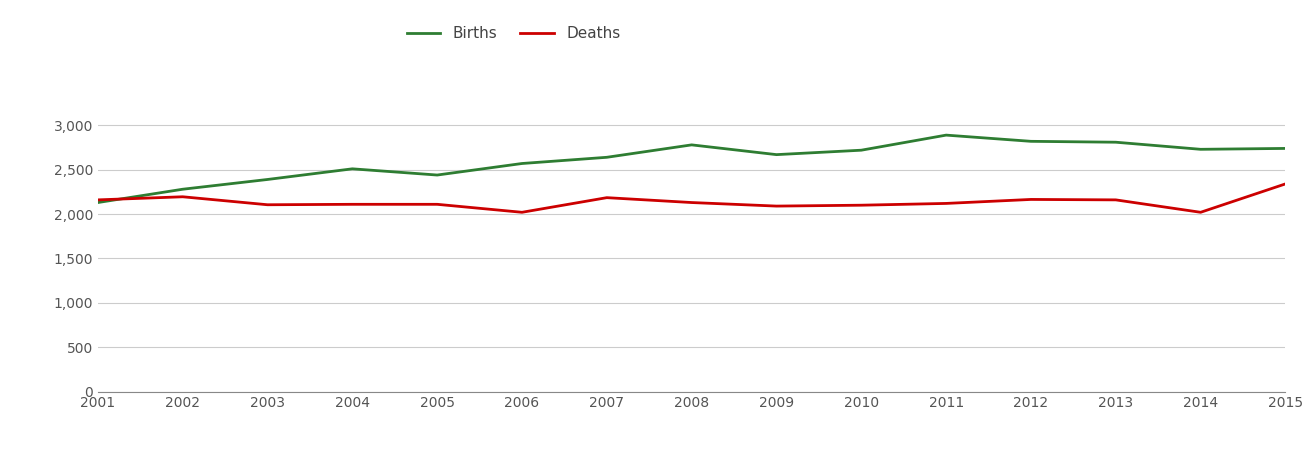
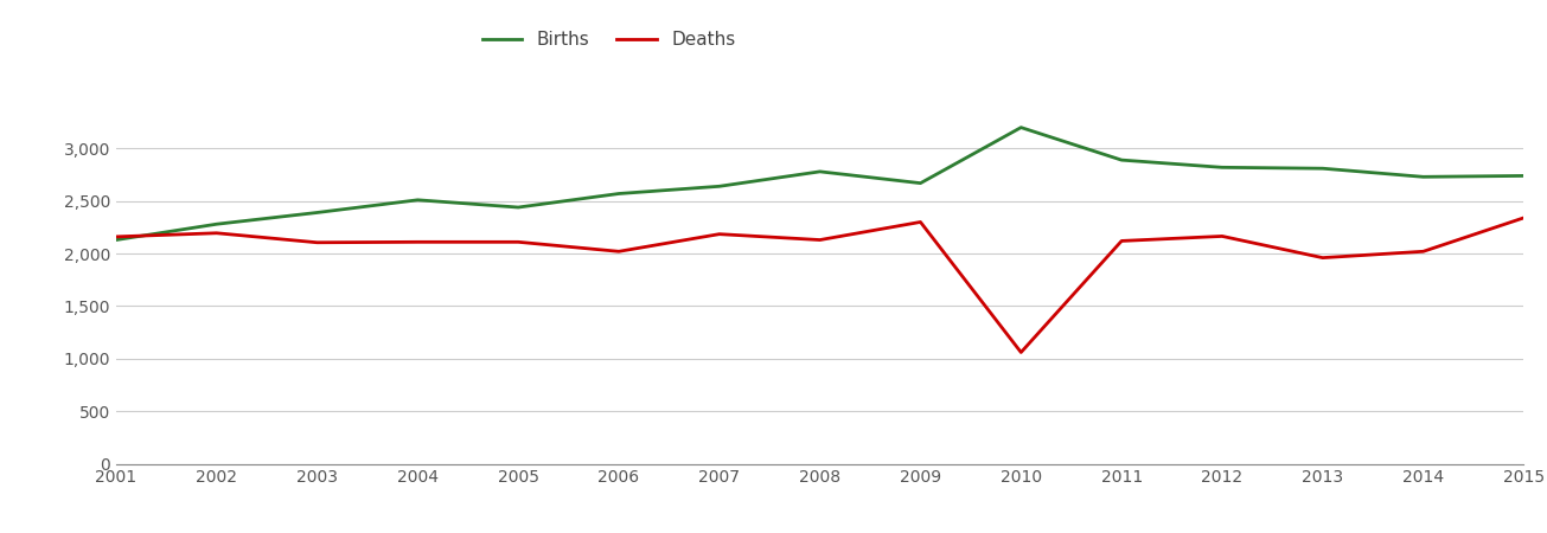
Deaths/2009: 2,090 -> 2,300
Births/2010: 2,720 -> 3,200
Deaths/2010: 2,100 -> 1,060
Deaths/2013: 2,160 -> 1,960
